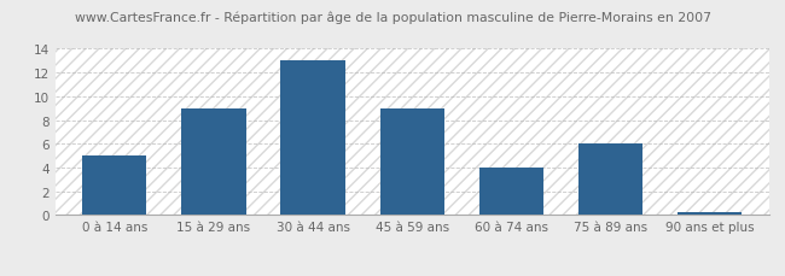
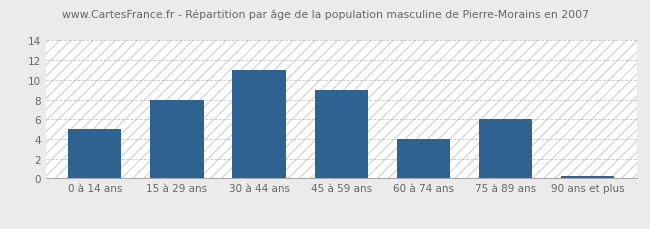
15 à 29 ans: 9.0 -> 8.0
30 à 44 ans: 13.0 -> 11.0
